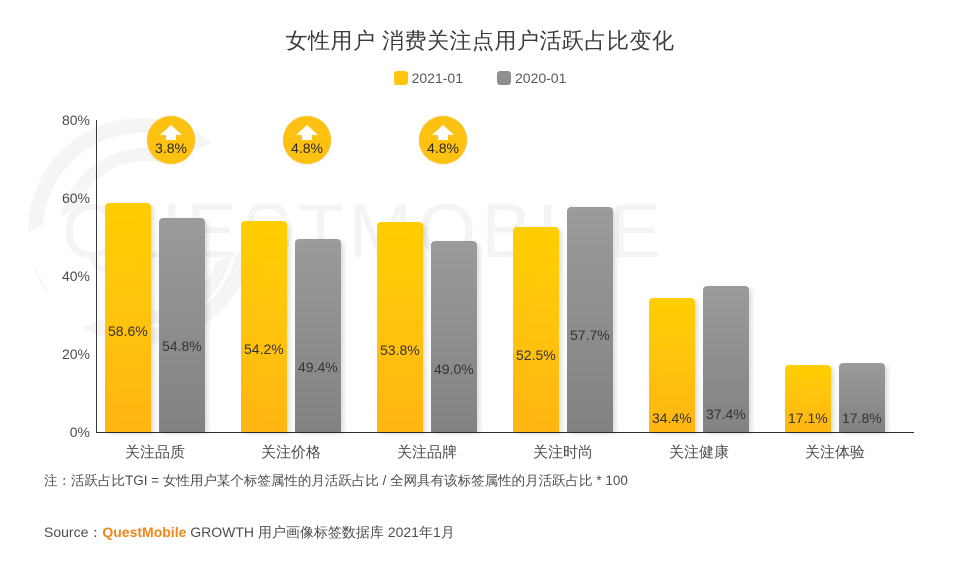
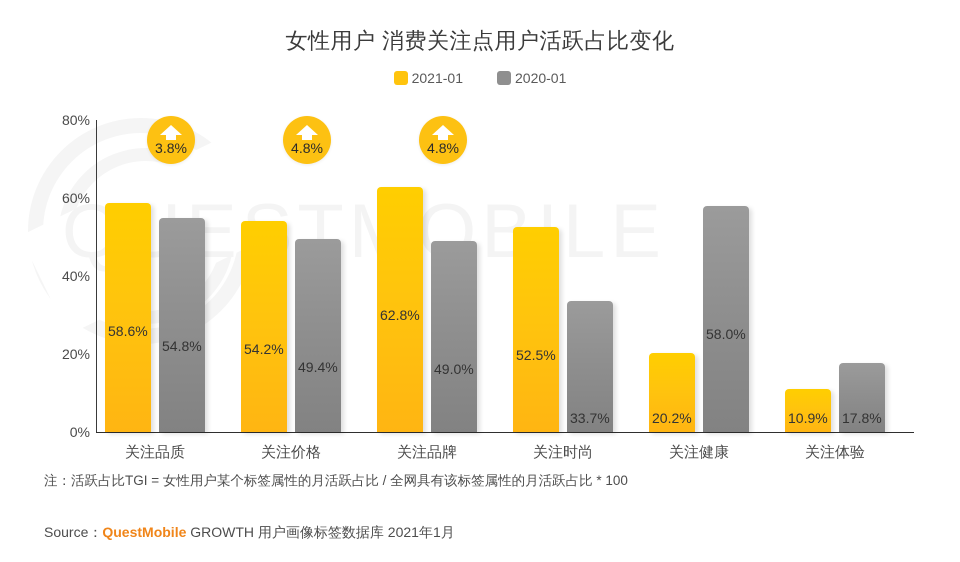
2021-01/关注品牌: 53.8% -> 62.8%
2020-01/关注时尚: 57.7% -> 33.7%
2021-01/关注健康: 34.4% -> 20.2%
2020-01/关注健康: 37.4% -> 58.0%
2021-01/关注体验: 17.1% -> 10.9%
